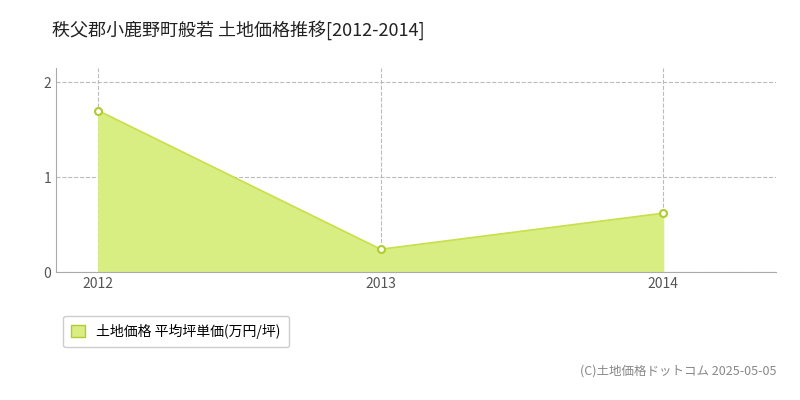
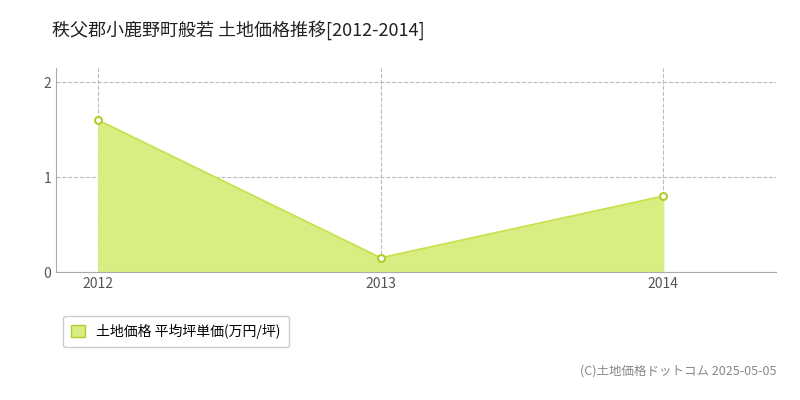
2012: 1.70 -> 1.60
2013: 0.24 -> 0.15
2014: 0.62 -> 0.80
